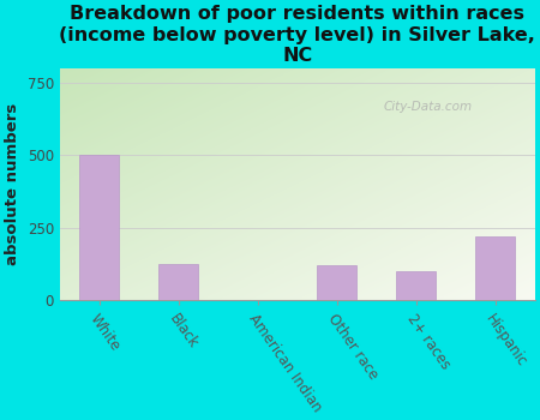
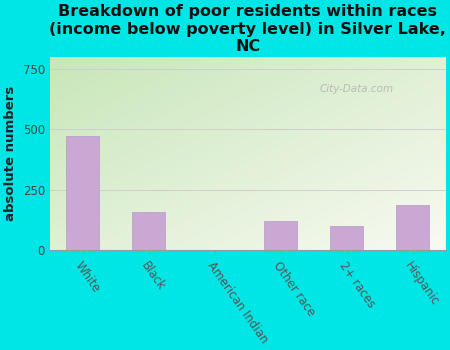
White: 500 -> 470
Black: 125 -> 160
Hispanic: 220 -> 185
